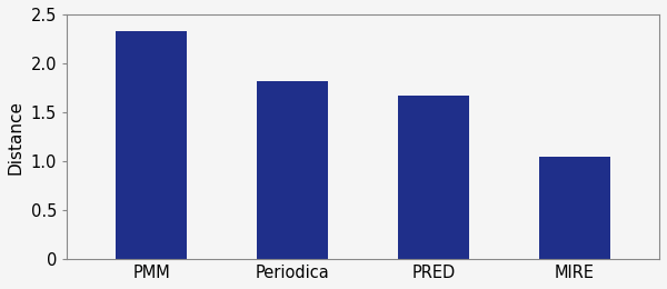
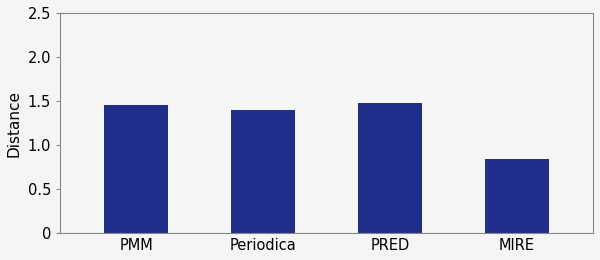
PMM: 2.33 -> 1.46
Periodica: 1.82 -> 1.40
PRED: 1.67 -> 1.48
MIRE: 1.05 -> 0.84
